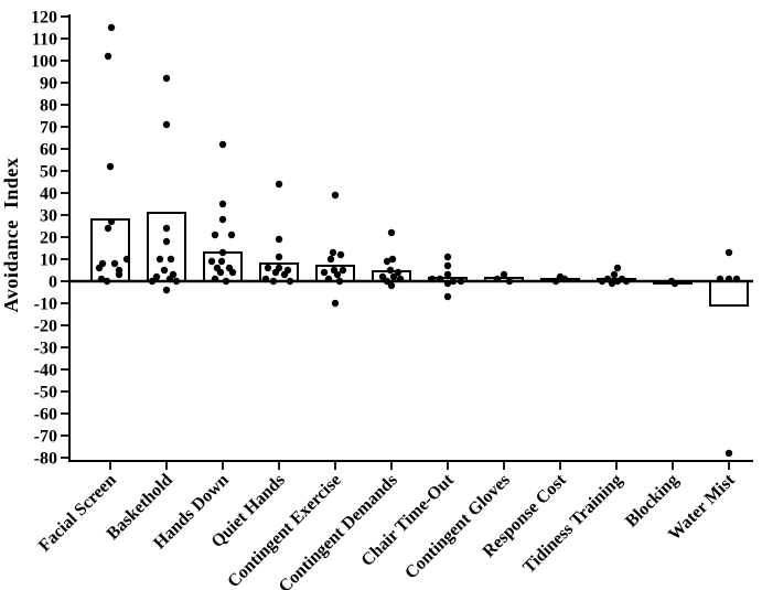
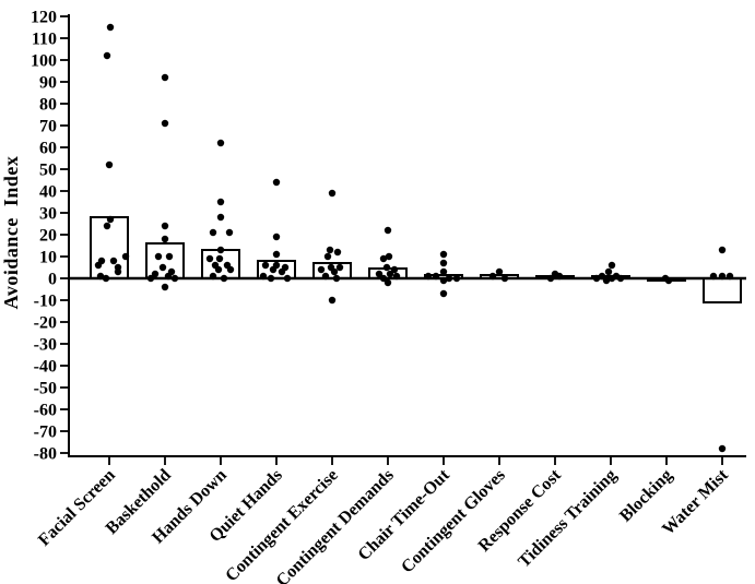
Baskethold: 31 -> 16
